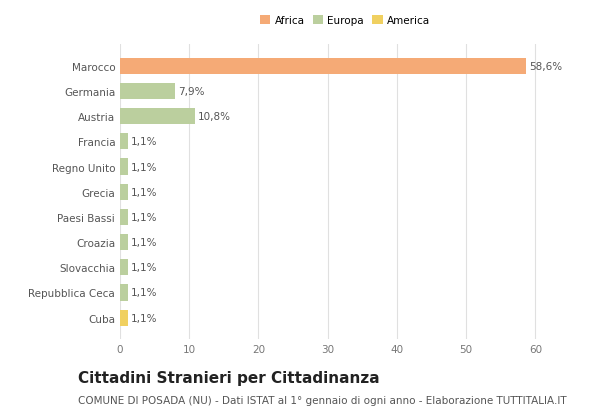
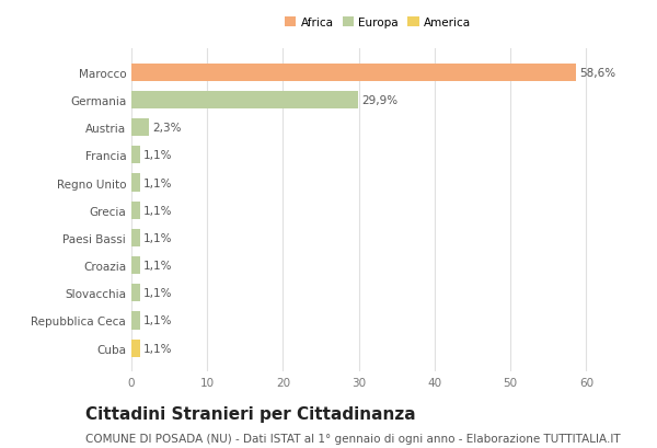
Germania: 7,9% -> 29,9%
Austria: 10,8% -> 2,3%
